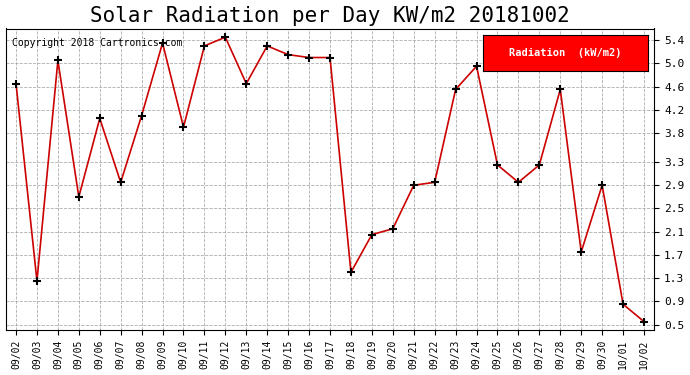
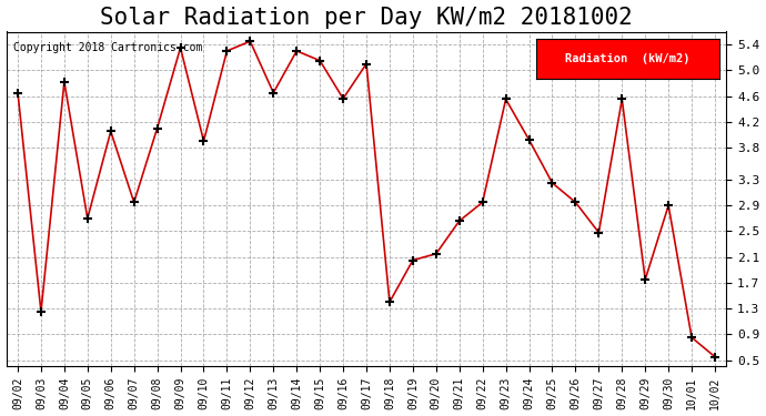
09/04: 5.05 -> 4.82
09/16: 5.10 -> 4.56
09/21: 2.90 -> 2.66
09/24: 4.95 -> 3.92
09/27: 3.25 -> 2.48
